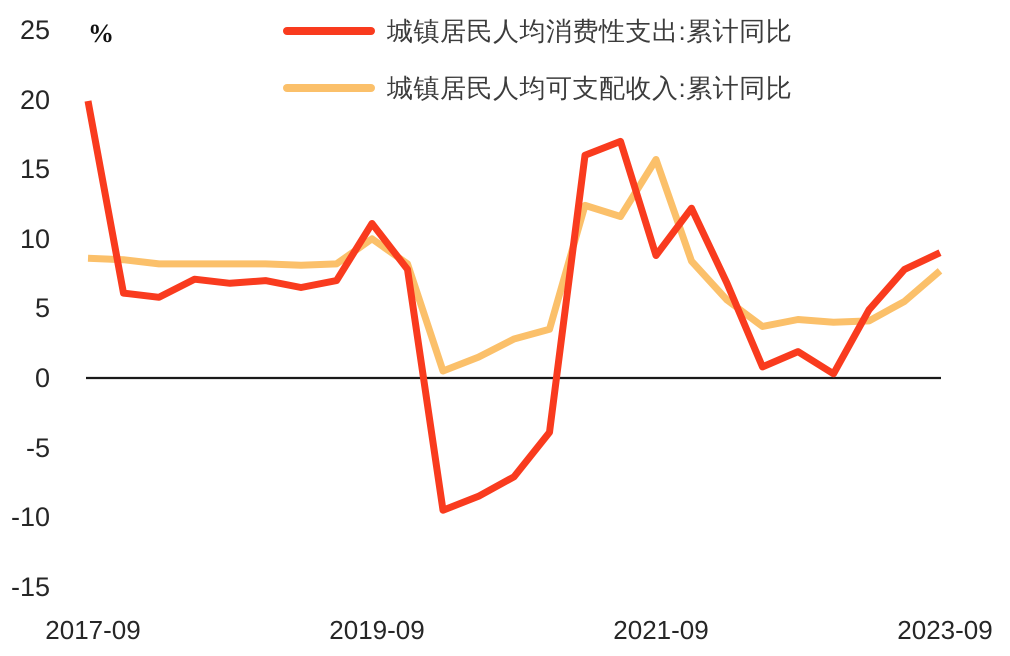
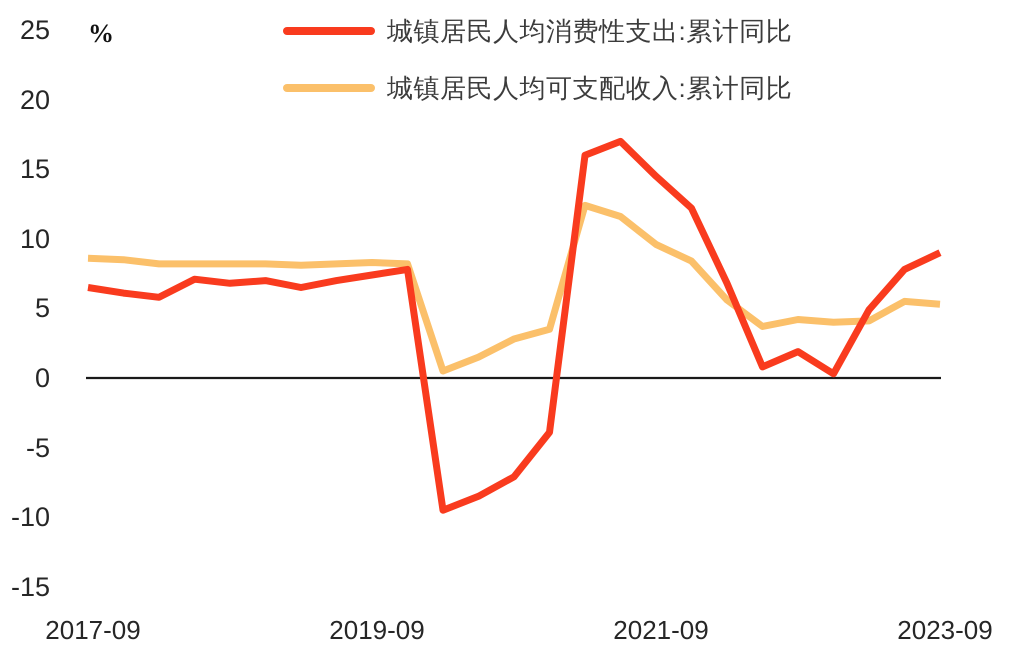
城镇居民人均消费性支出:累计同比/2017-09: 19.9 -> 6.5
城镇居民人均消费性支出:累计同比/2019-09: 11.1 -> 7.4
城镇居民人均可支配收入:累计同比/2019-09: 10.0 -> 8.3
城镇居民人均消费性支出:累计同比/2021-09: 8.8 -> 14.5
城镇居民人均可支配收入:累计同比/2021-09: 15.7 -> 9.6
城镇居民人均可支配收入:累计同比/2023-09: 7.7 -> 5.3
